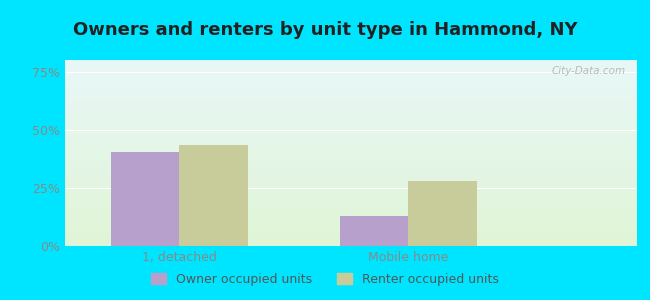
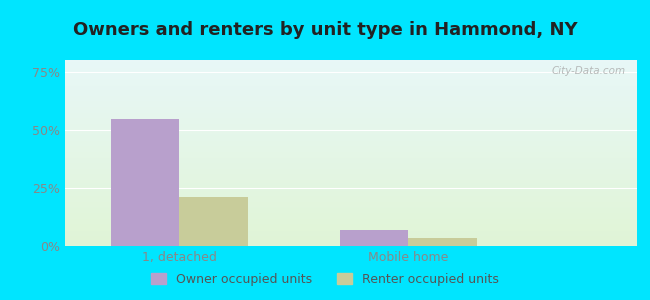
Owner occupied units/1, detached: 40.5% -> 54.5%
Renter occupied units/1, detached: 43.5% -> 21.0%
Owner occupied units/Mobile home: 13.0% -> 7.0%
Renter occupied units/Mobile home: 28.0% -> 3.5%
